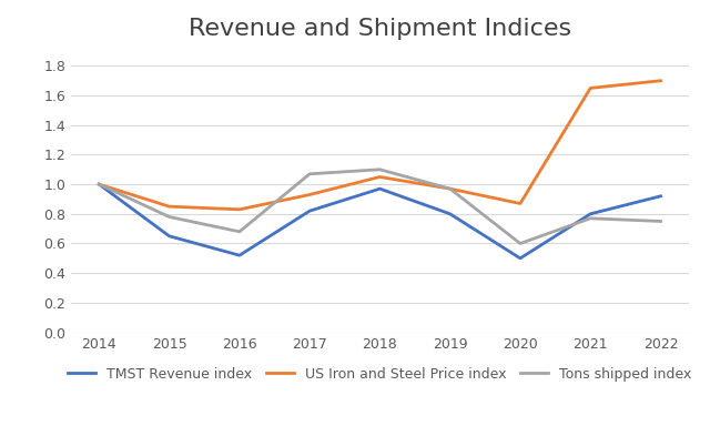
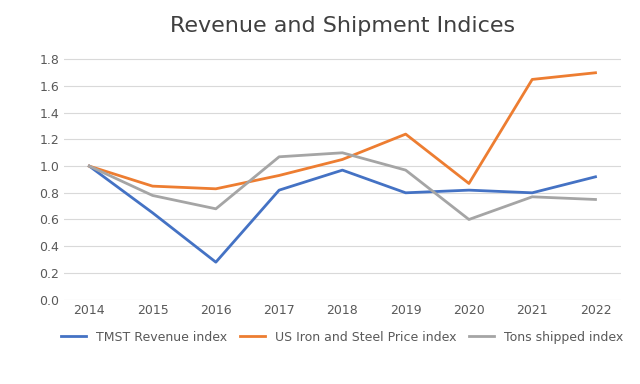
TMST Revenue index/2016: 0.52 -> 0.28
US Iron and Steel Price index/2019: 0.97 -> 1.24
TMST Revenue index/2020: 0.50 -> 0.82
